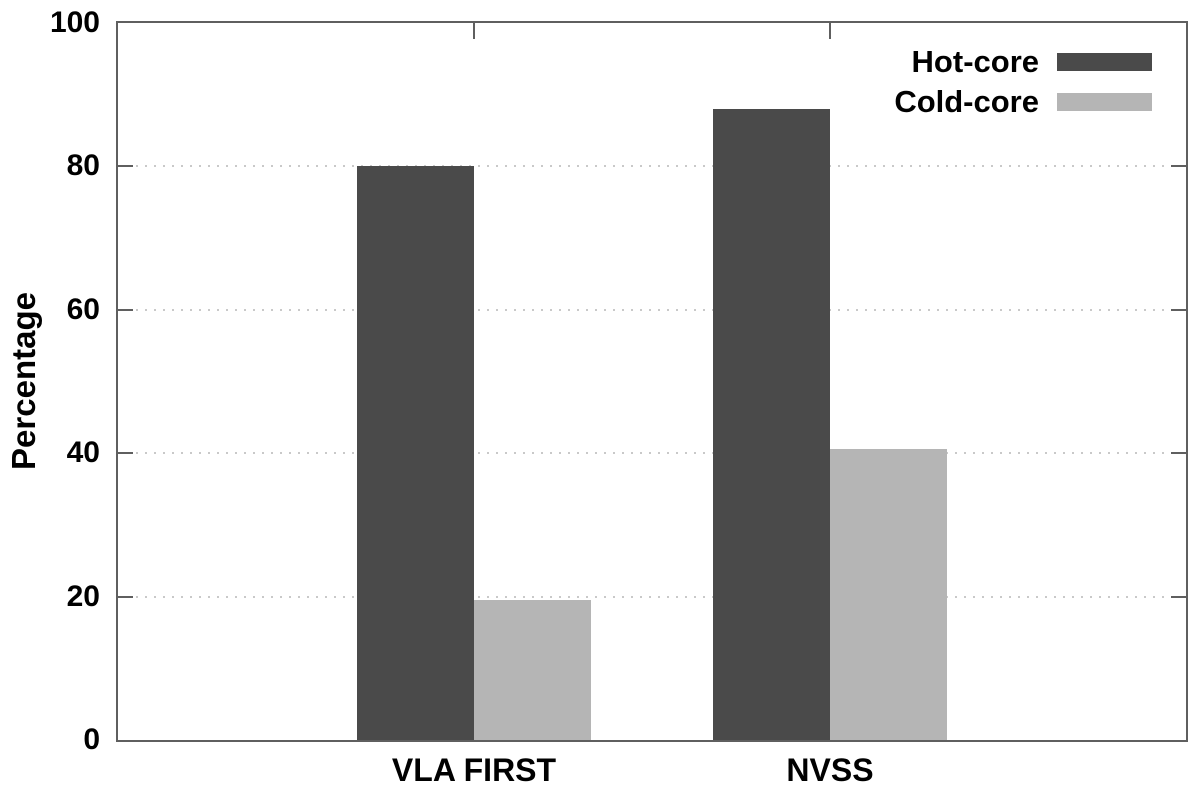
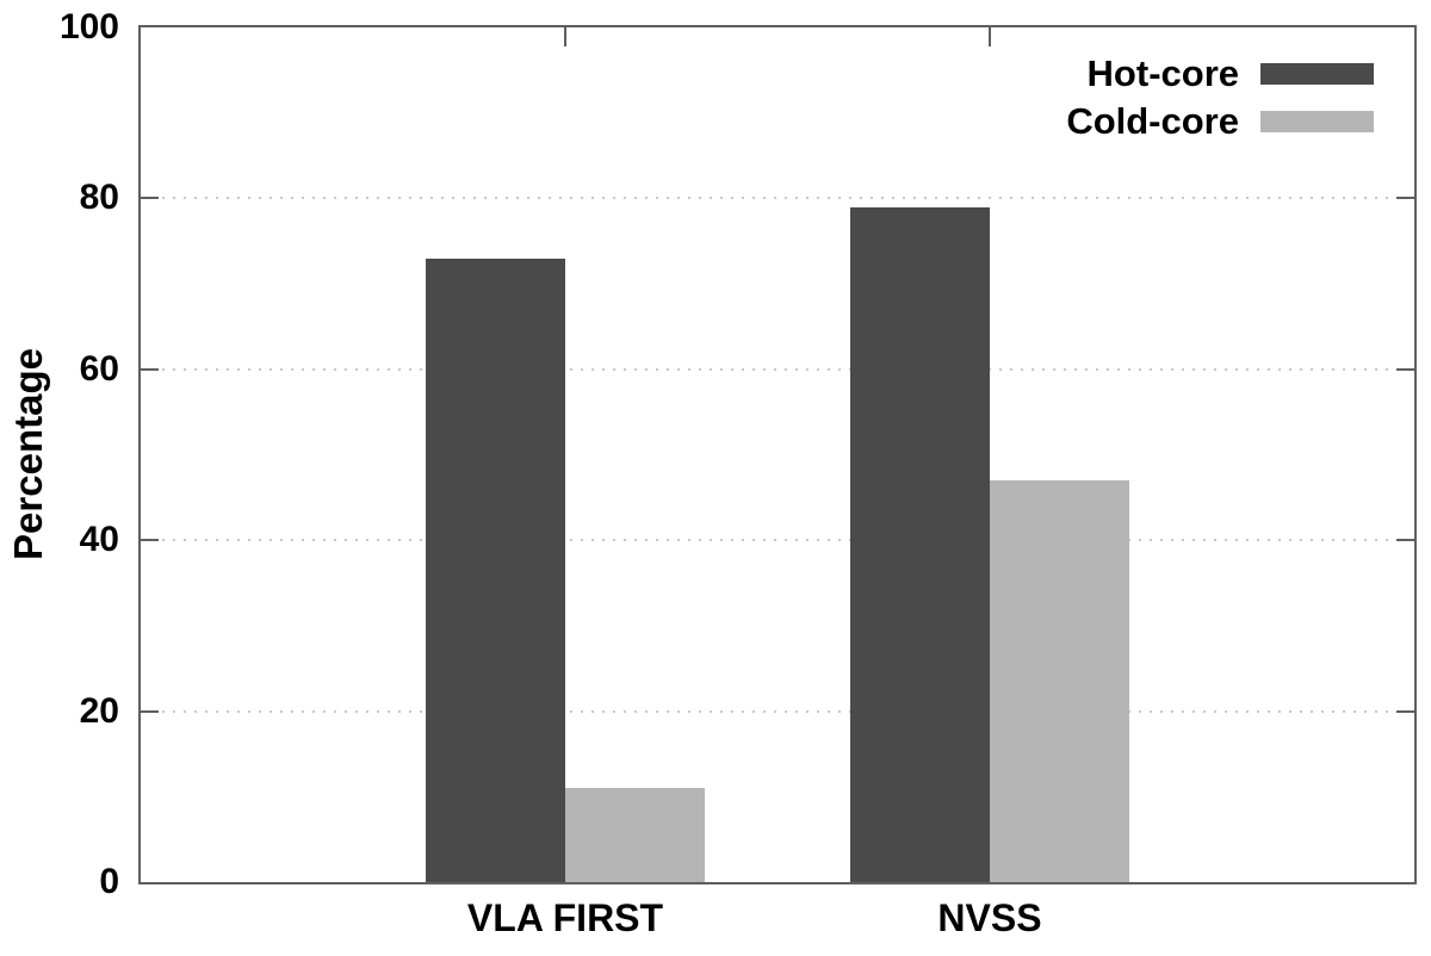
Hot-core/VLA FIRST: 80 -> 73
Cold-core/VLA FIRST: 20 -> 11
Hot-core/NVSS: 88 -> 79
Cold-core/NVSS: 41 -> 47
